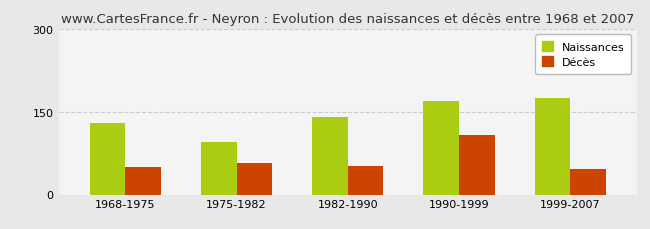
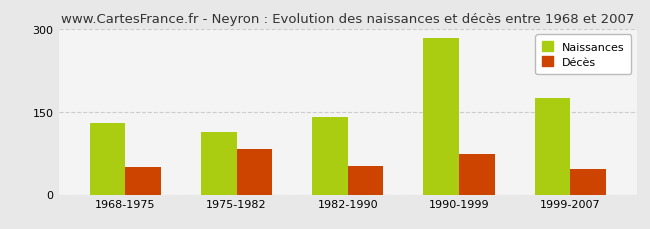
Naissances/1975-1982: 95 -> 114
Décès/1975-1982: 57 -> 82
Naissances/1990-1999: 170 -> 284
Décès/1990-1999: 108 -> 74
